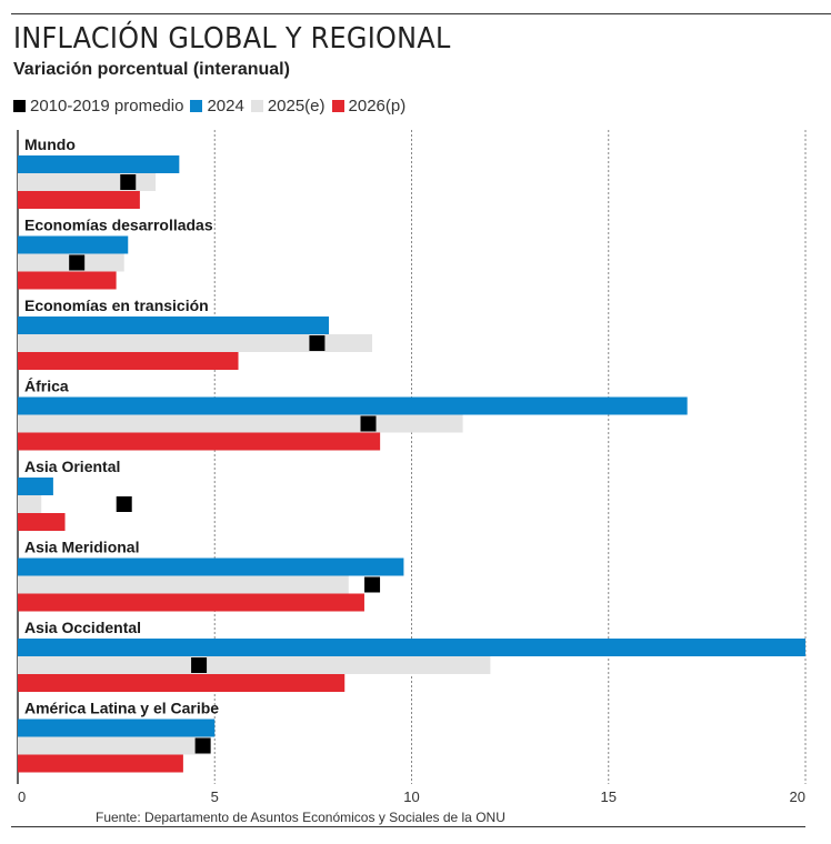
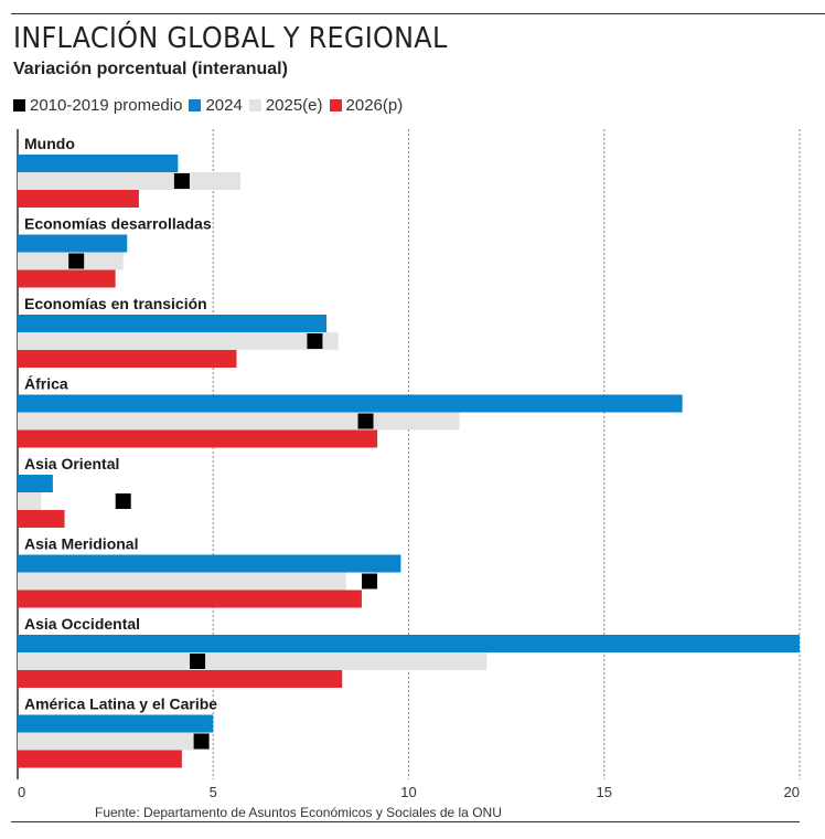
2025(e)/Mundo: 3.5 -> 5.7
2010-2019 promedio/Mundo: 2.8 -> 4.2
2025(e)/Economías en transición: 9.0 -> 8.2
